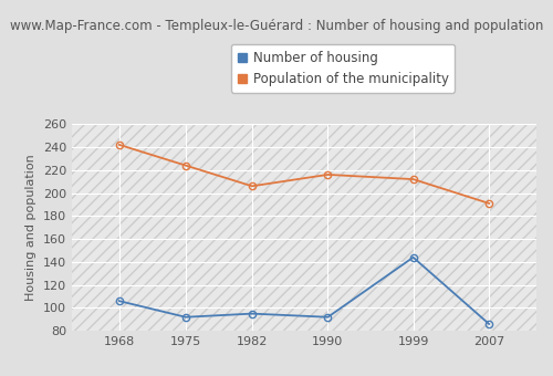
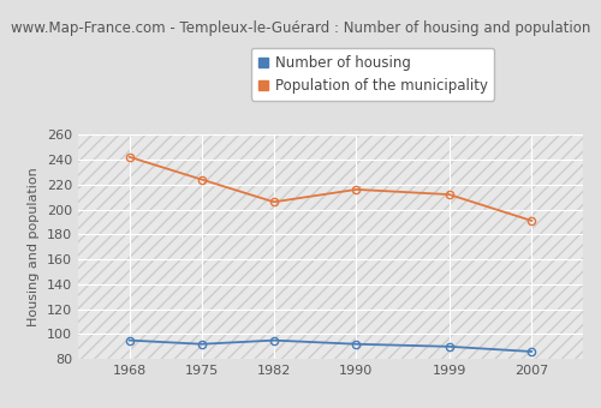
Number of housing/1968: 106 -> 95
Number of housing/1999: 144 -> 90
